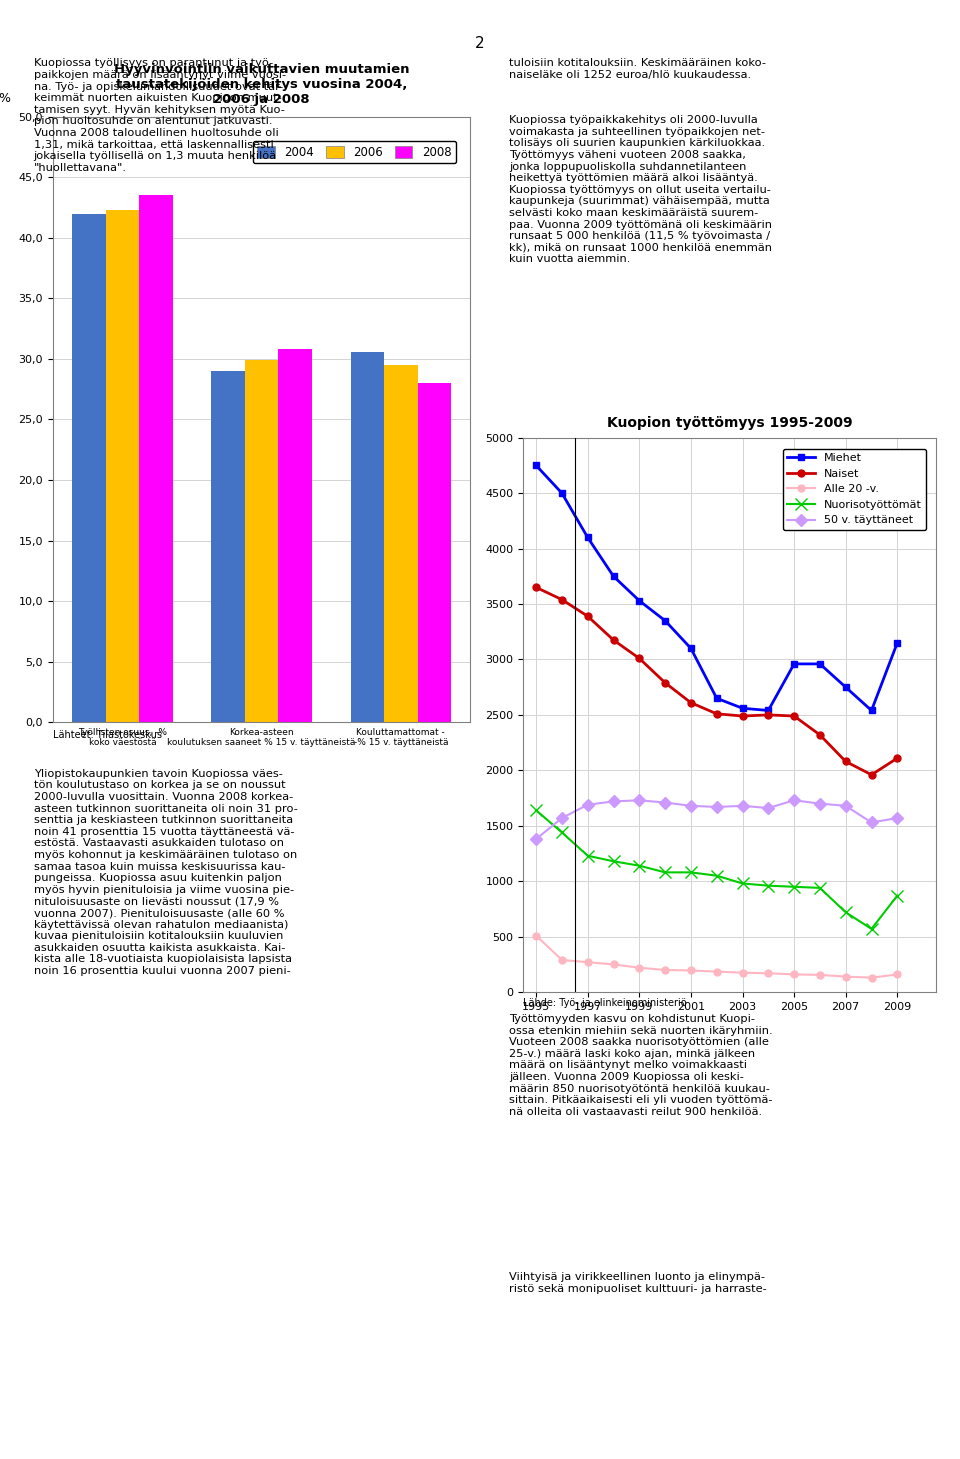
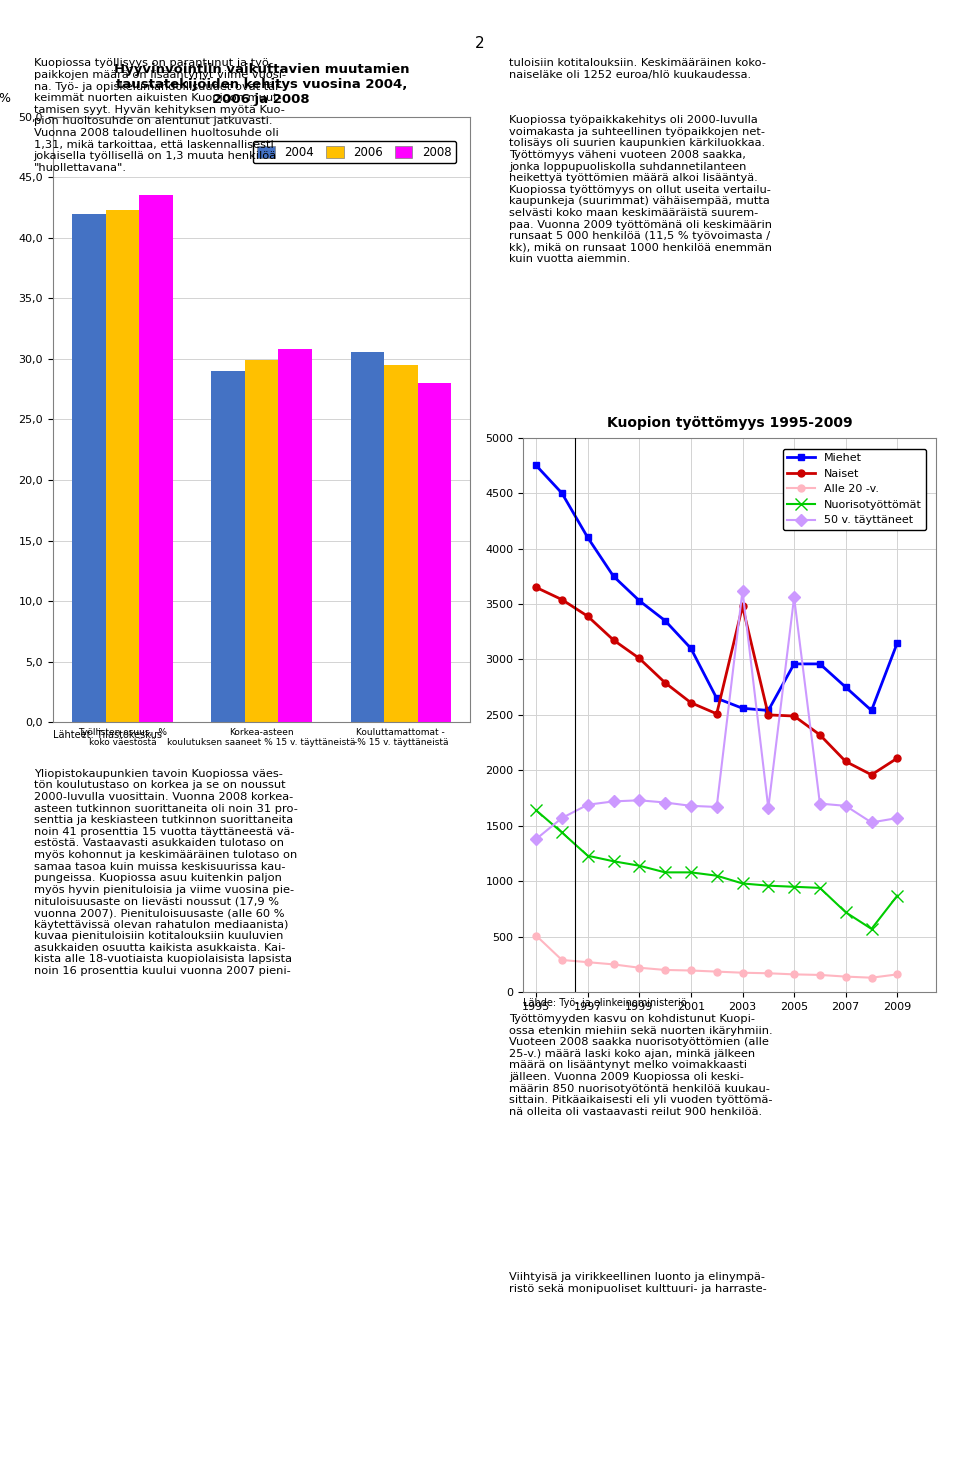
Kuopion työttömyys 1995-2009/Naiset/2003: 2490 -> 3480
Kuopion työttömyys 1995-2009/50 v. täyttäneet/2003: 1680 -> 3620
Kuopion työttömyys 1995-2009/50 v. täyttäneet/2005: 1730 -> 3560
